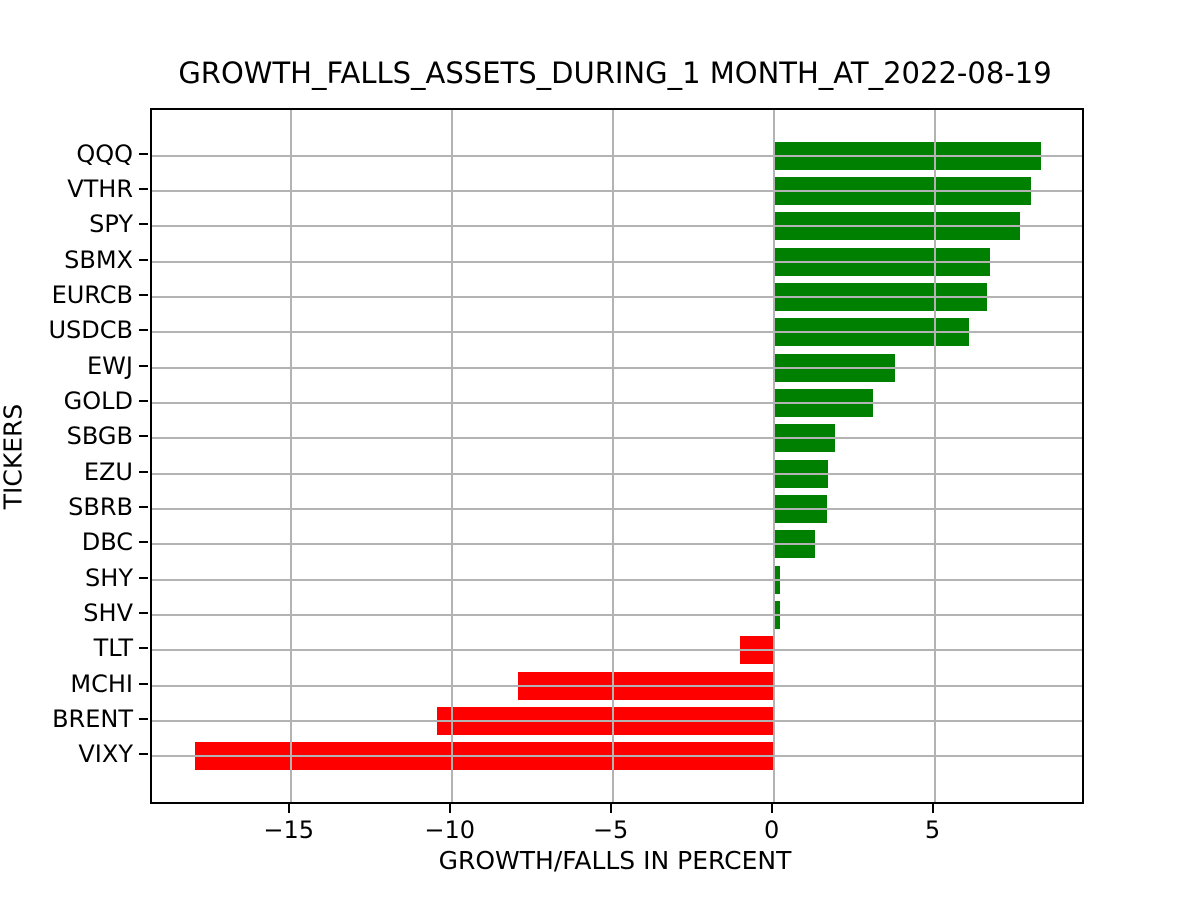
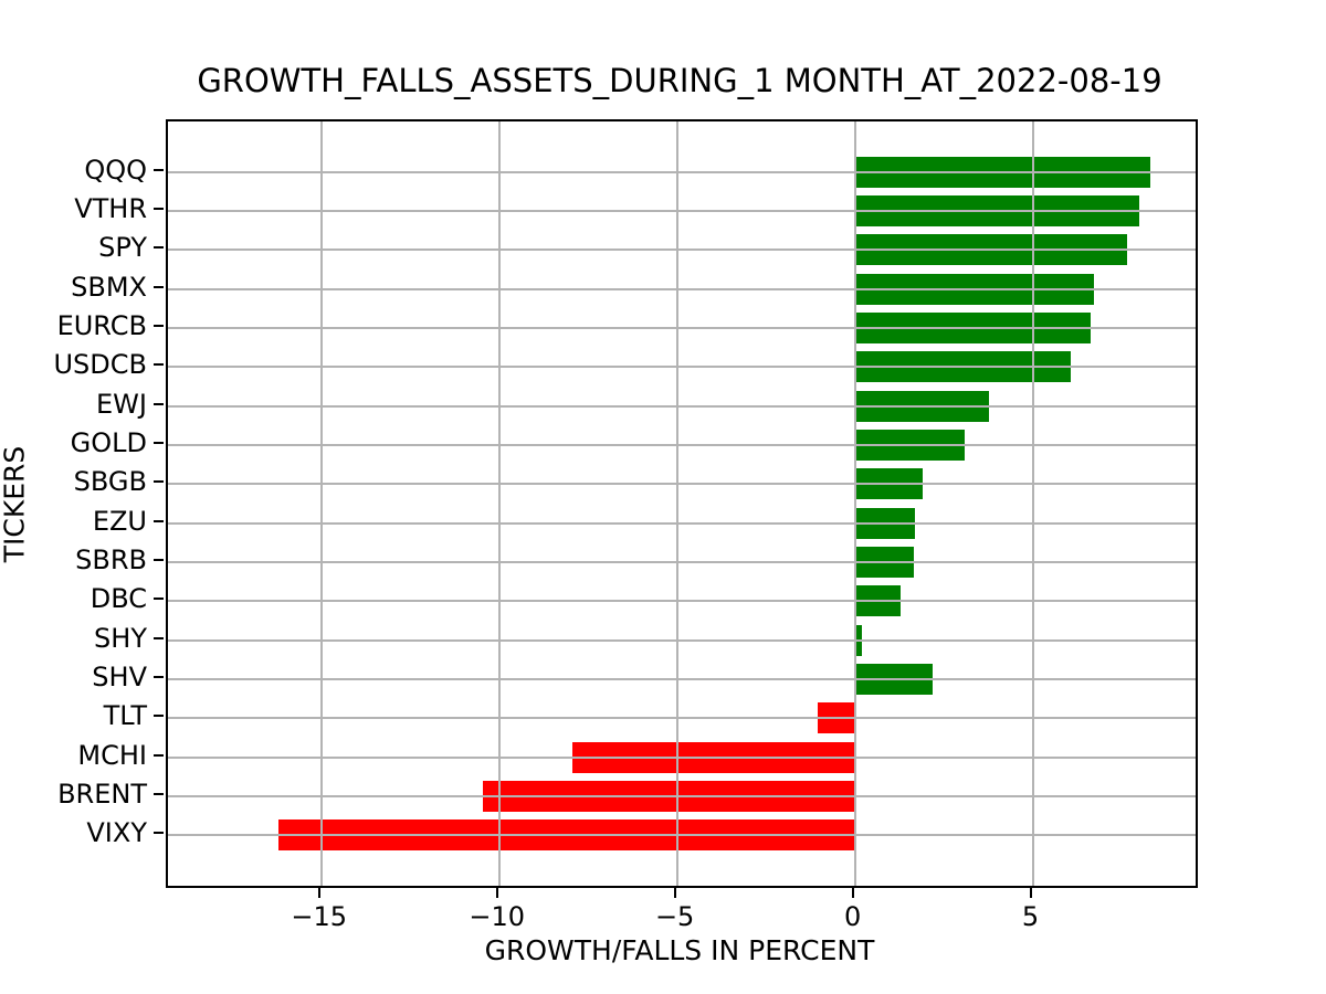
SHV: 0.2 -> 2.2
VIXY: -18.0 -> -16.2
